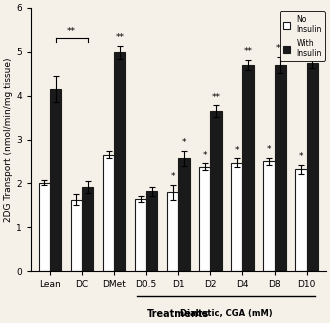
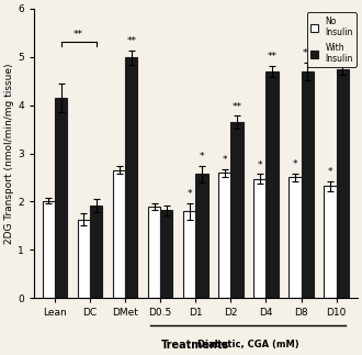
No Insulin/D0.5: 1.65 -> 1.90
No Insulin/D2: 2.38 -> 2.60
